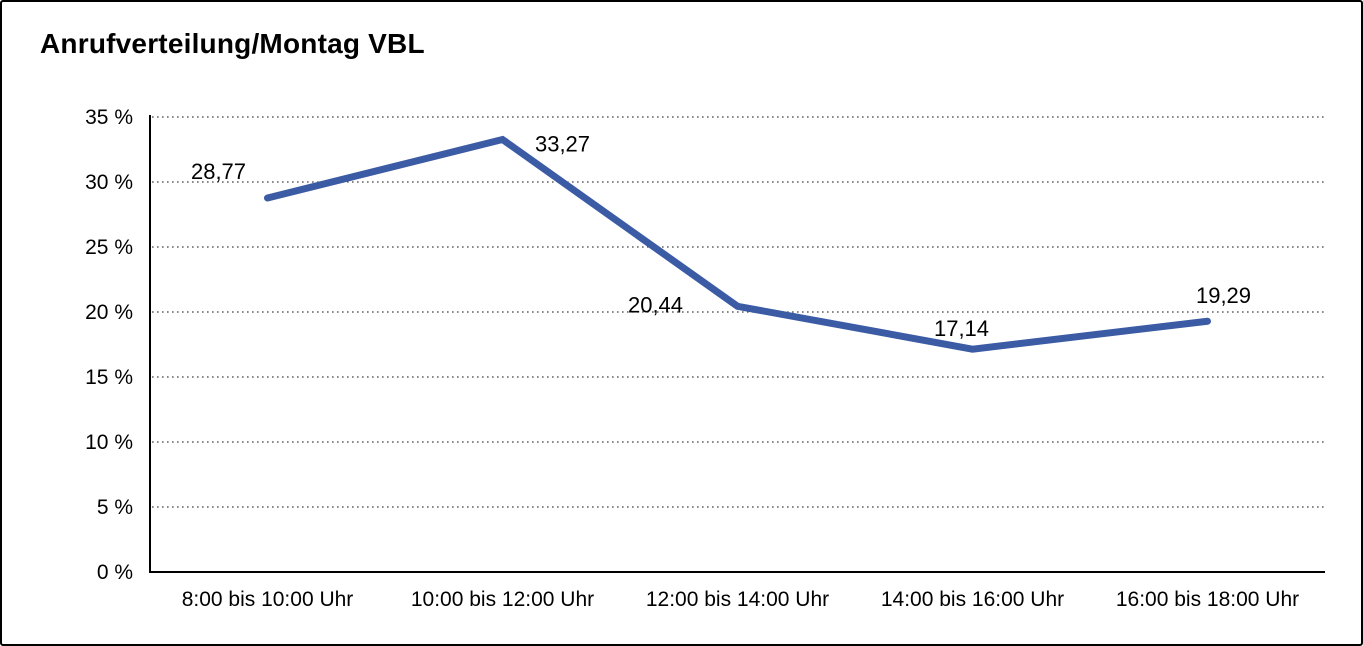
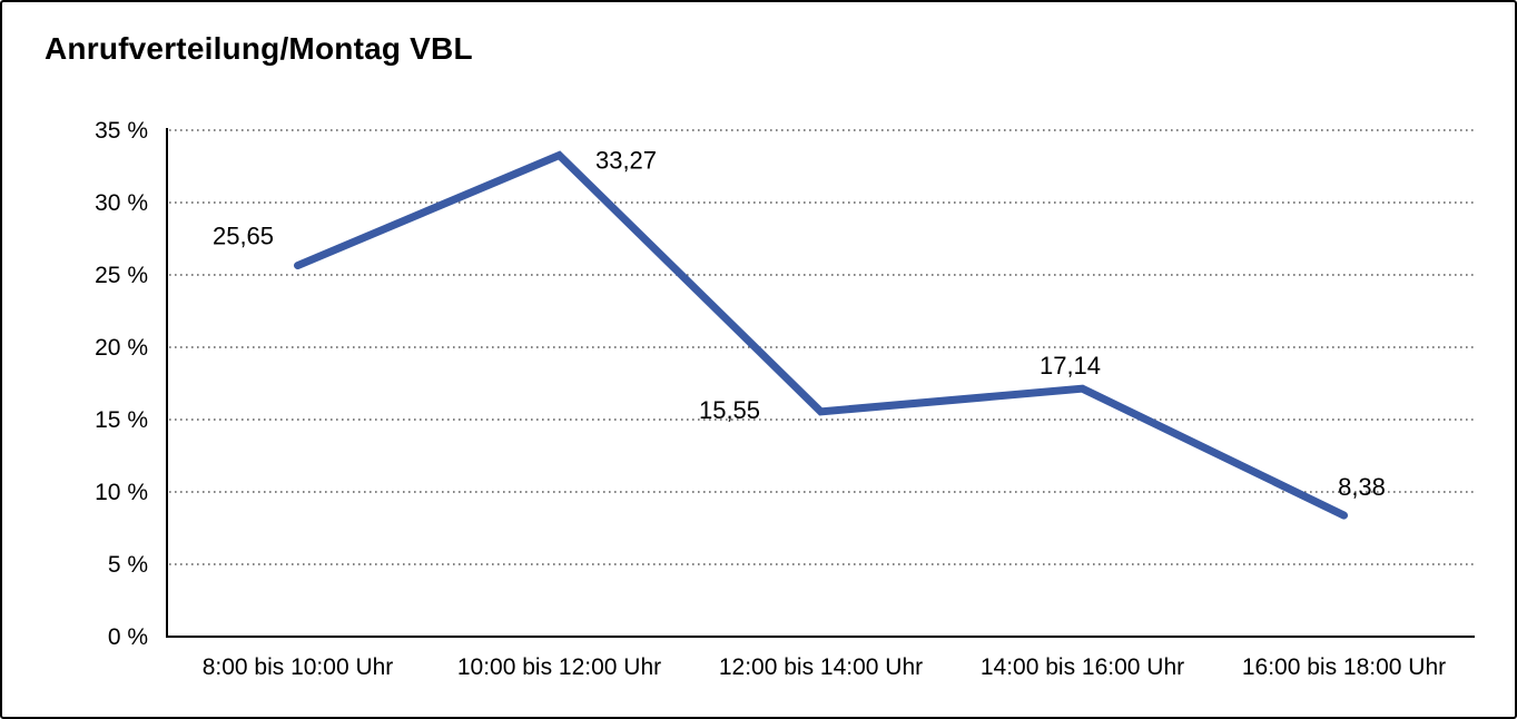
8:00 bis 10:00 Uhr: 28,77 -> 25,65
12:00 bis 14:00 Uhr: 20,44 -> 15,55
16:00 bis 18:00 Uhr: 19,29 -> 8,38
